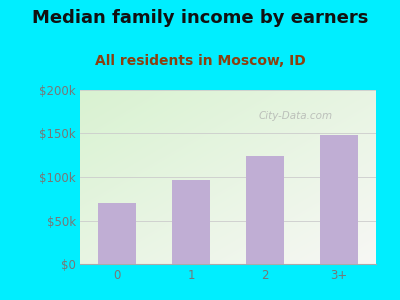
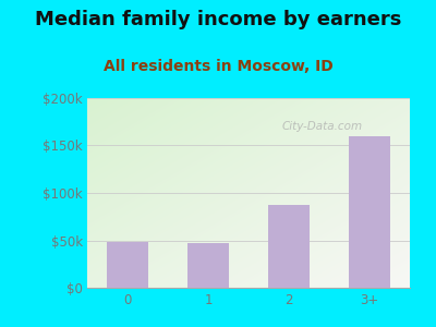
0: $70k -> $48k
1: $96k -> $47k
2: $124k -> $87k
3+: $148k -> $160k
